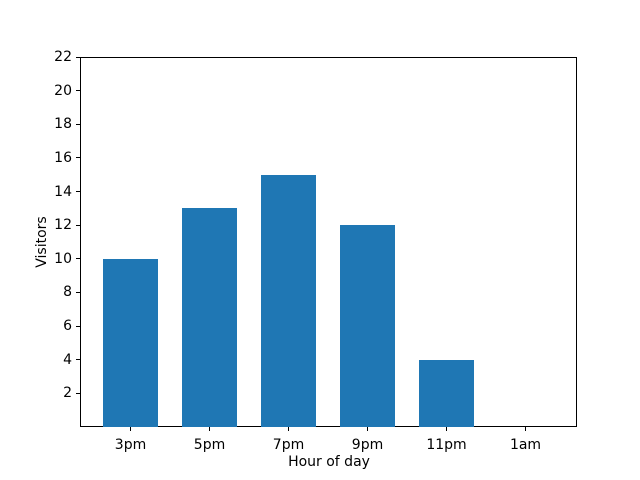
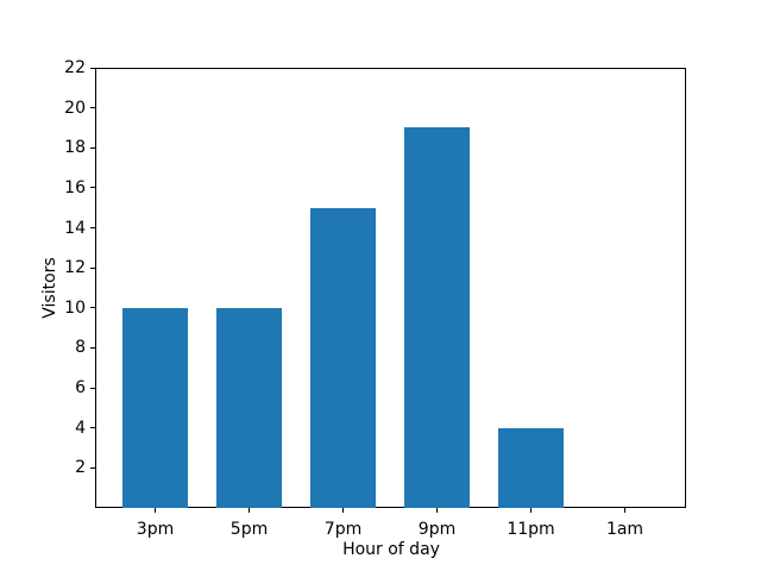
5pm: 13 -> 10
9pm: 12 -> 19
